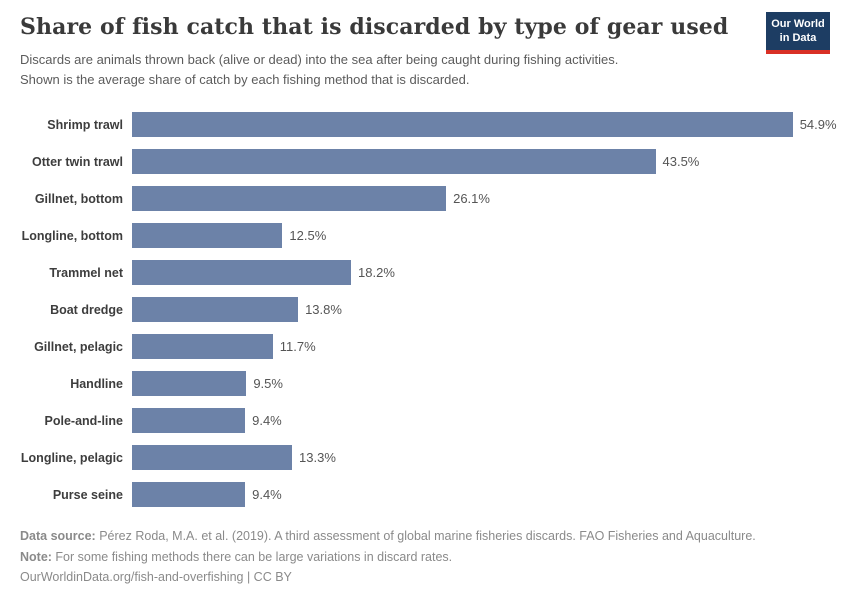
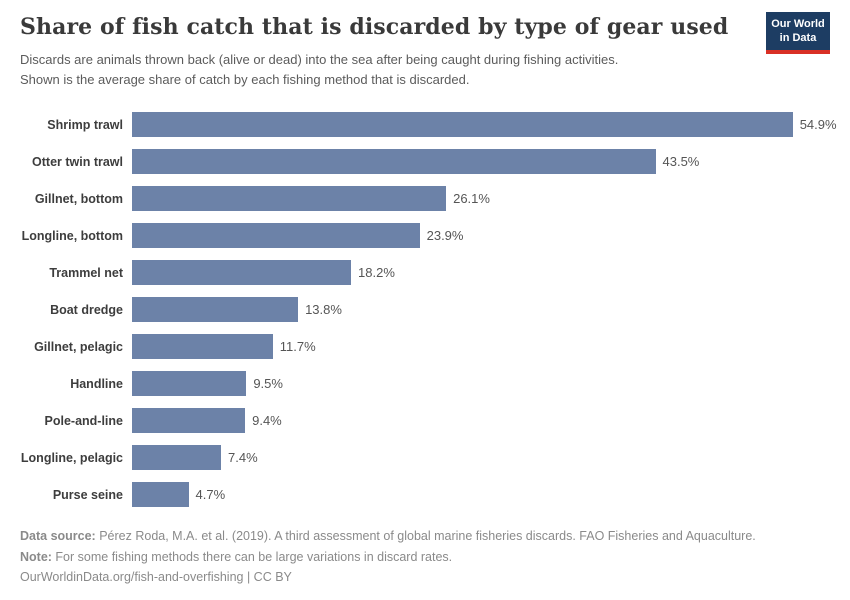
Longline, bottom: 12.5% -> 23.9%
Longline, pelagic: 13.3% -> 7.4%
Purse seine: 9.4% -> 4.7%
